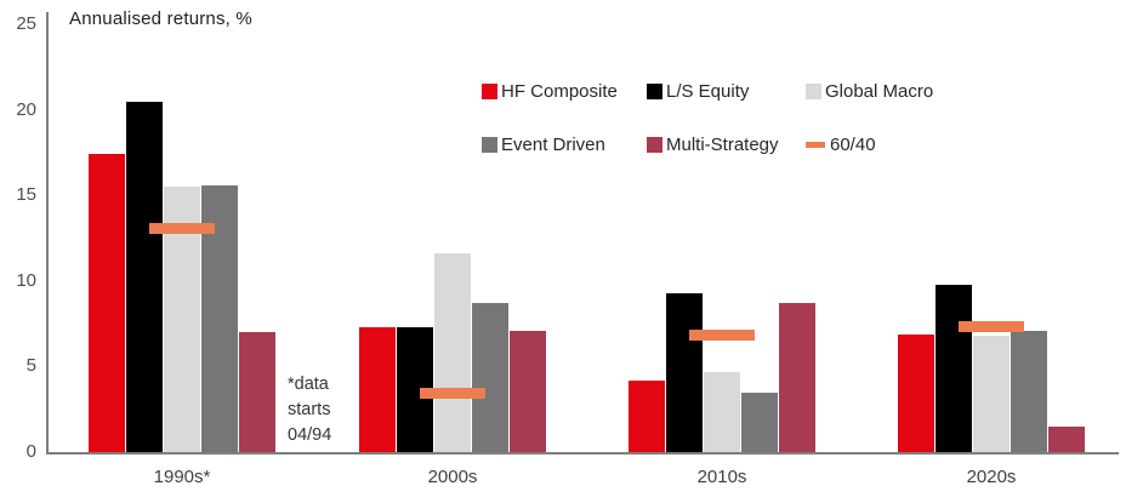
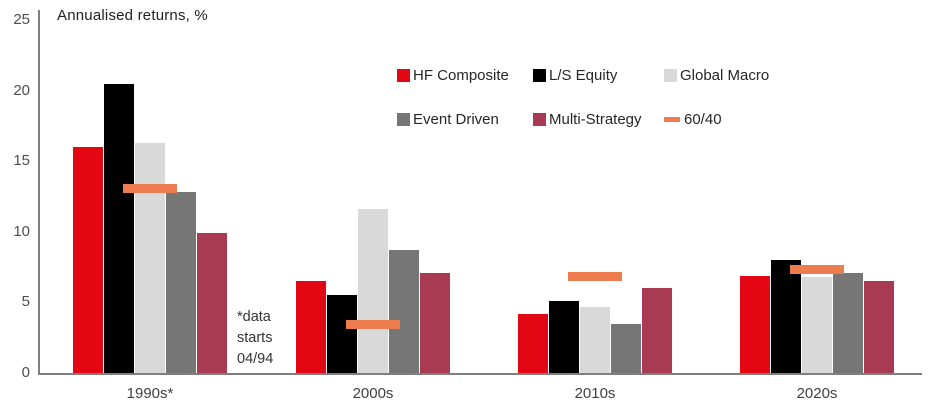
HF Composite/1990s*: 17.4 -> 16.0
Global Macro/1990s*: 15.5 -> 16.3
Event Driven/1990s*: 15.6 -> 12.8
Multi-Strategy/1990s*: 7.0 -> 9.9
HF Composite/2000s: 7.3 -> 6.5
L/S Equity/2000s: 7.3 -> 5.5
L/S Equity/2010s: 9.3 -> 5.1
Multi-Strategy/2010s: 8.7 -> 6.0
L/S Equity/2020s: 9.8 -> 8.0
Multi-Strategy/2020s: 1.5 -> 6.5
